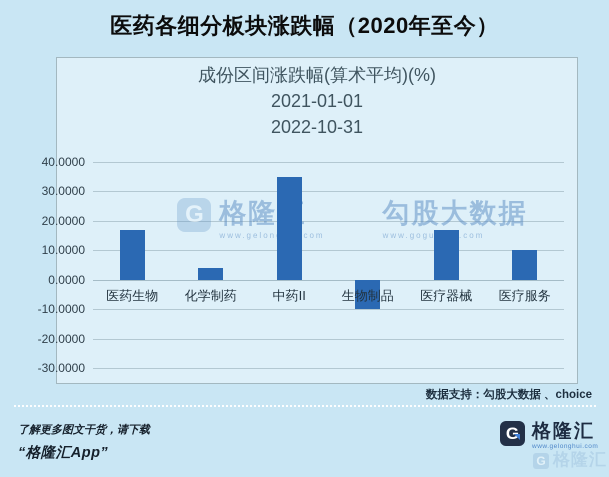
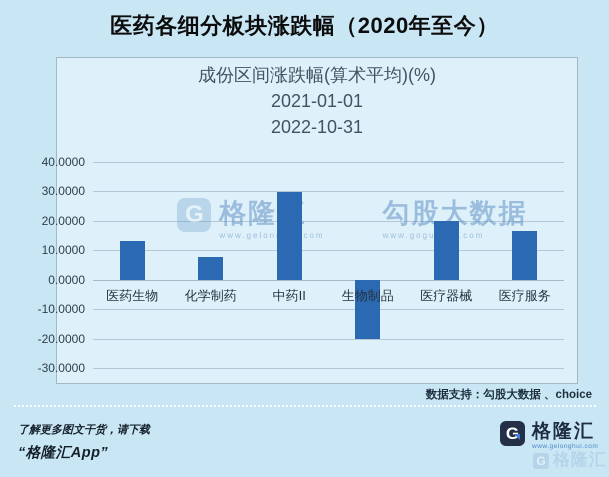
医药生物: 17 -> 13
化学制药: 4 -> 8
中药II: 35 -> 30
生物制品: -10 -> -20
医疗器械: 17 -> 20
医疗服务: 10 -> 17
